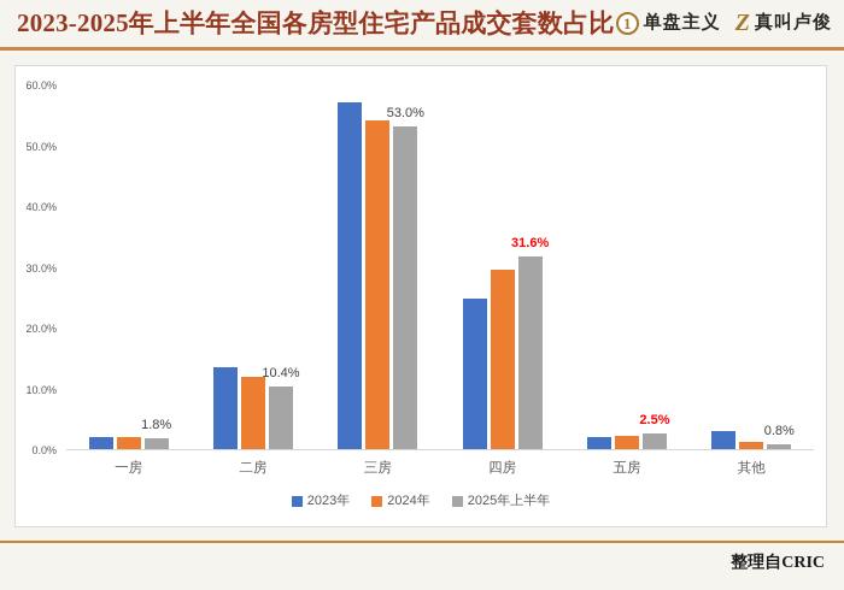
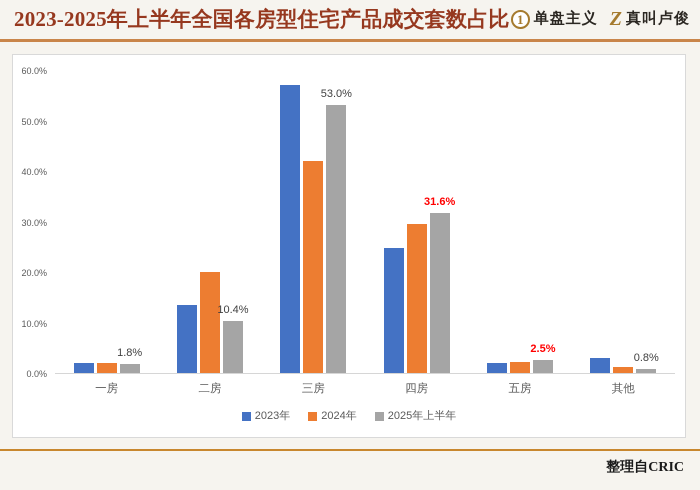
2024年/二房: 12% -> 20%
2024年/三房: 54% -> 42%
